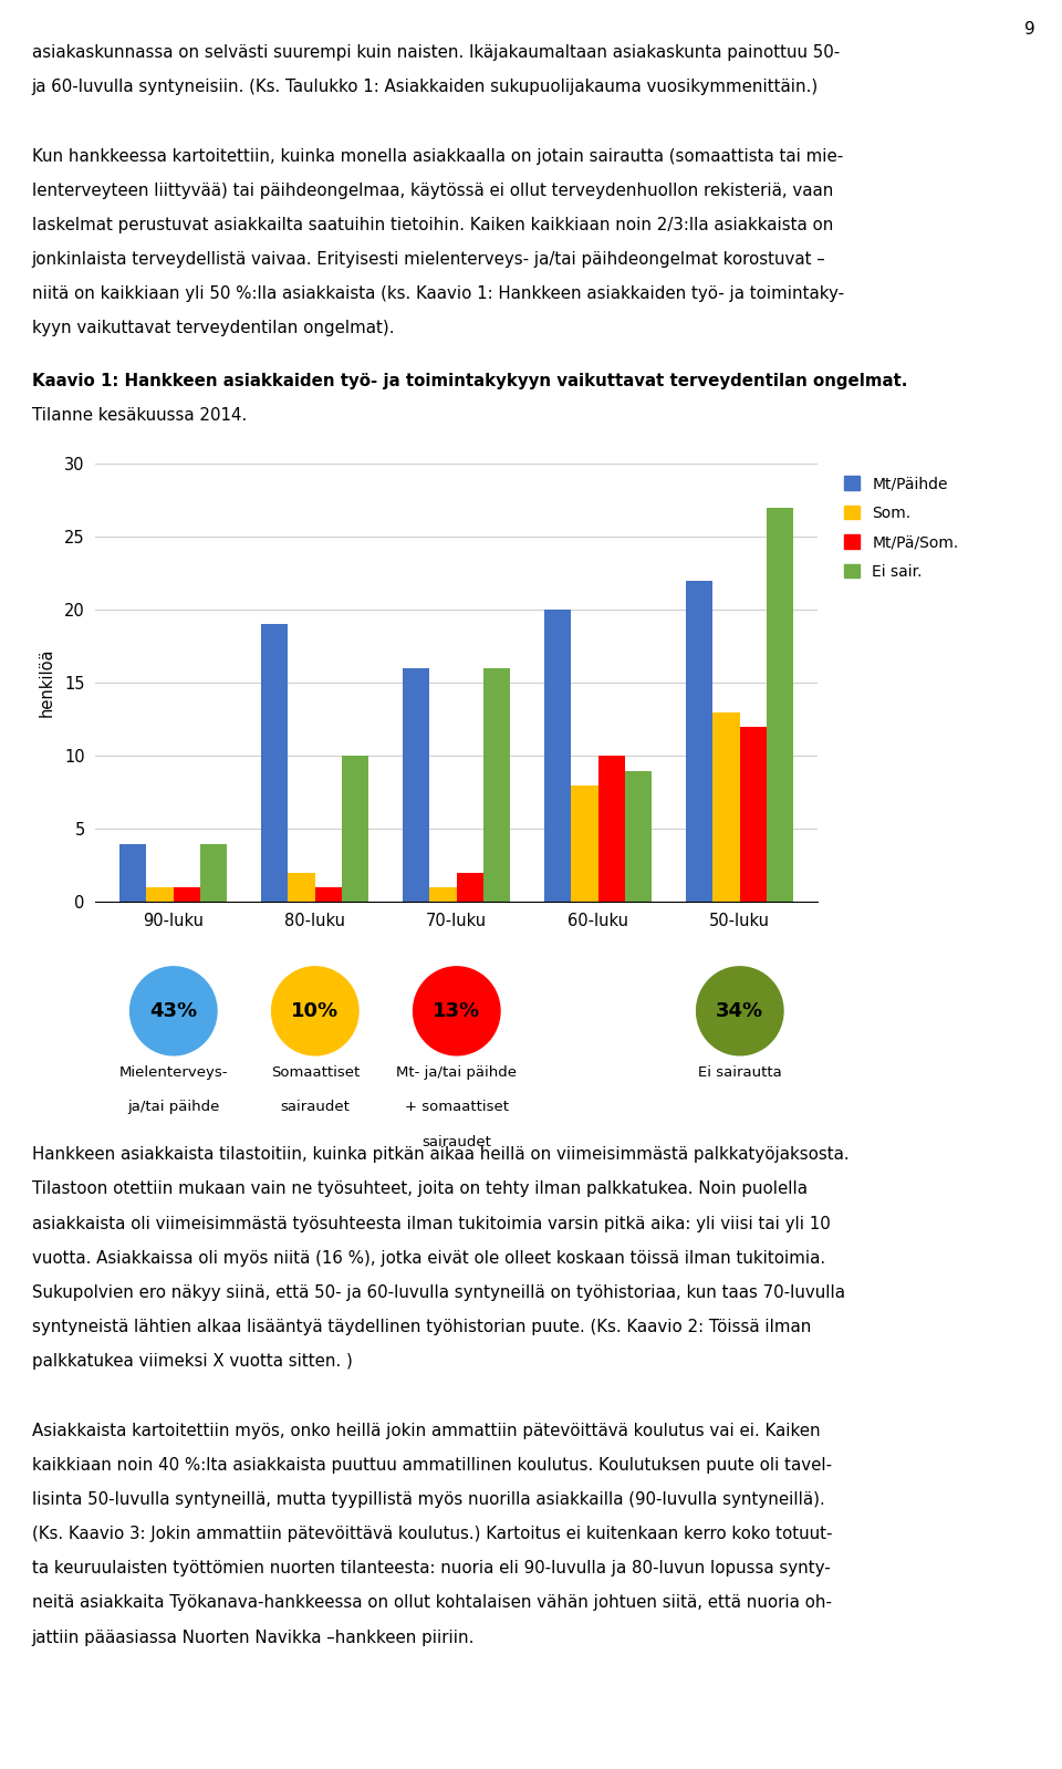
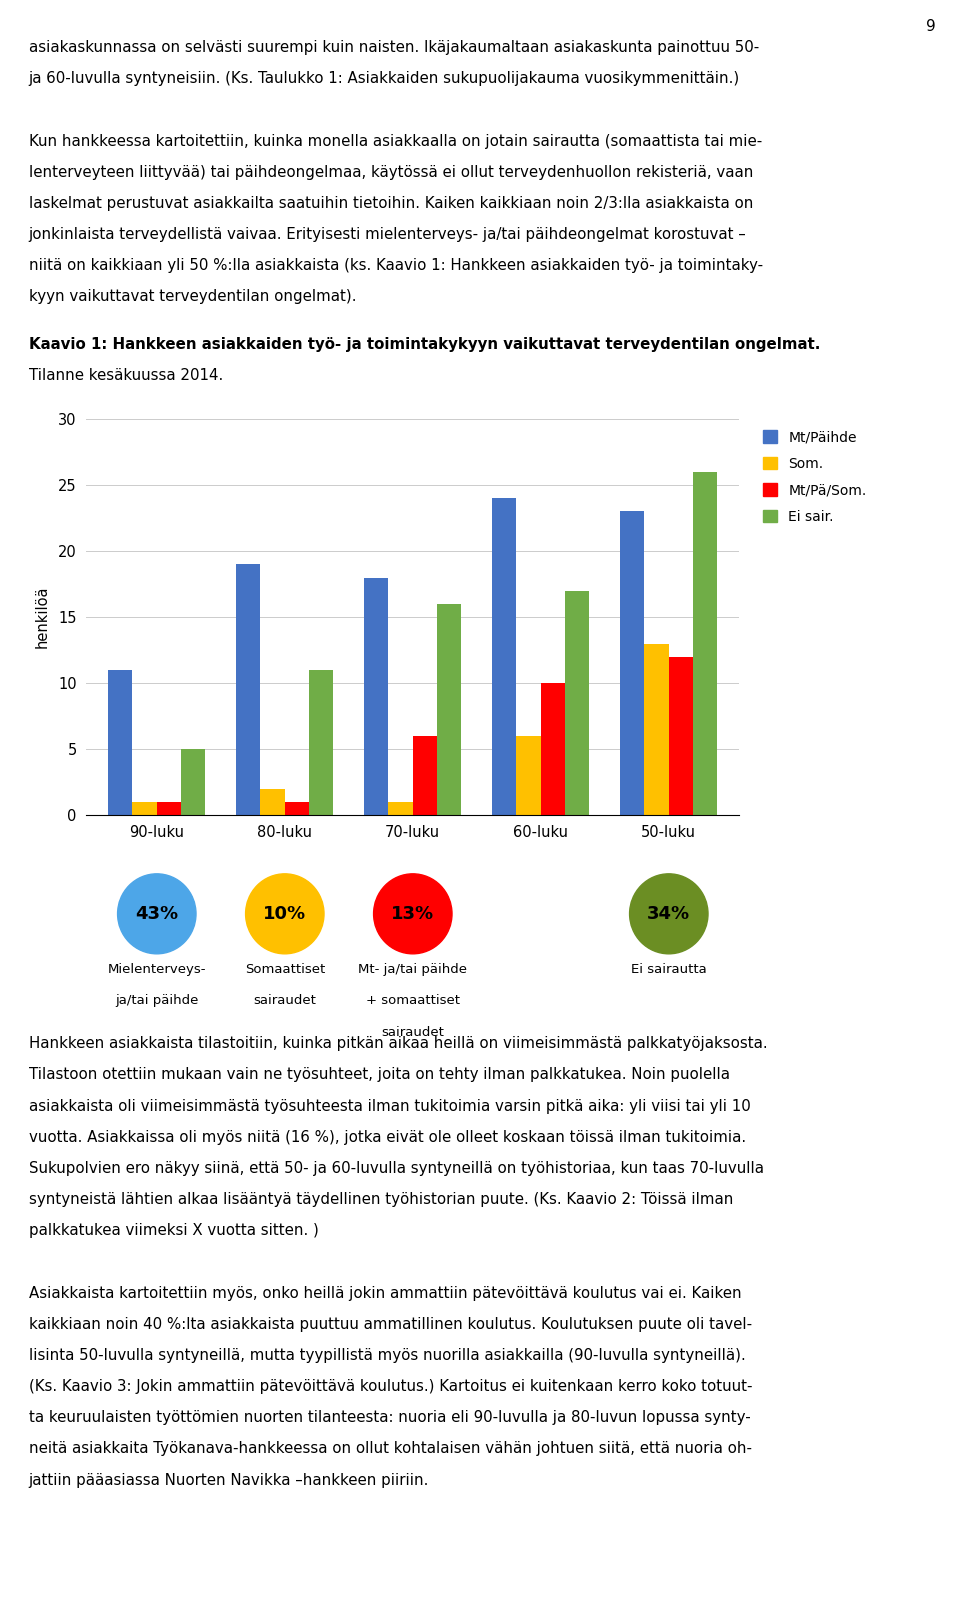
Mt/Päihde/90-luku: 4 -> 11
Ei sair./90-luku: 4 -> 5
Ei sair./80-luku: 10 -> 11
Mt/Päihde/70-luku: 16 -> 18
Mt/Pä/Som./70-luku: 2 -> 6
Mt/Päihde/60-luku: 20 -> 24
Som./60-luku: 8 -> 6
Ei sair./60-luku: 9 -> 17
Mt/Päihde/50-luku: 22 -> 23
Ei sair./50-luku: 27 -> 26
